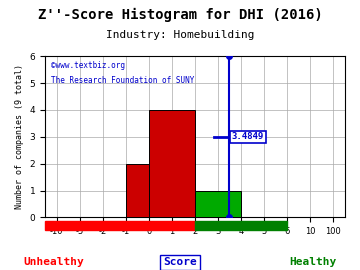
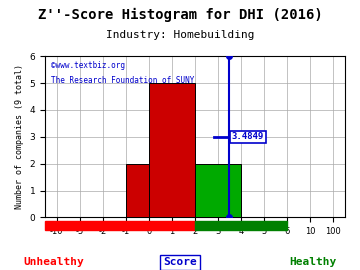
1: 4 -> 5
3: 1 -> 2
